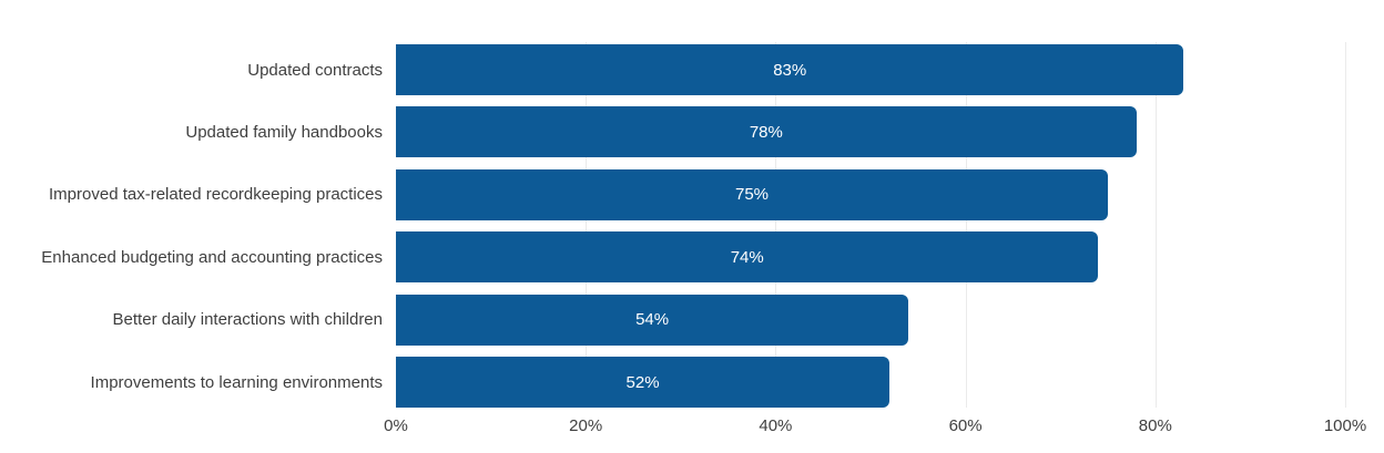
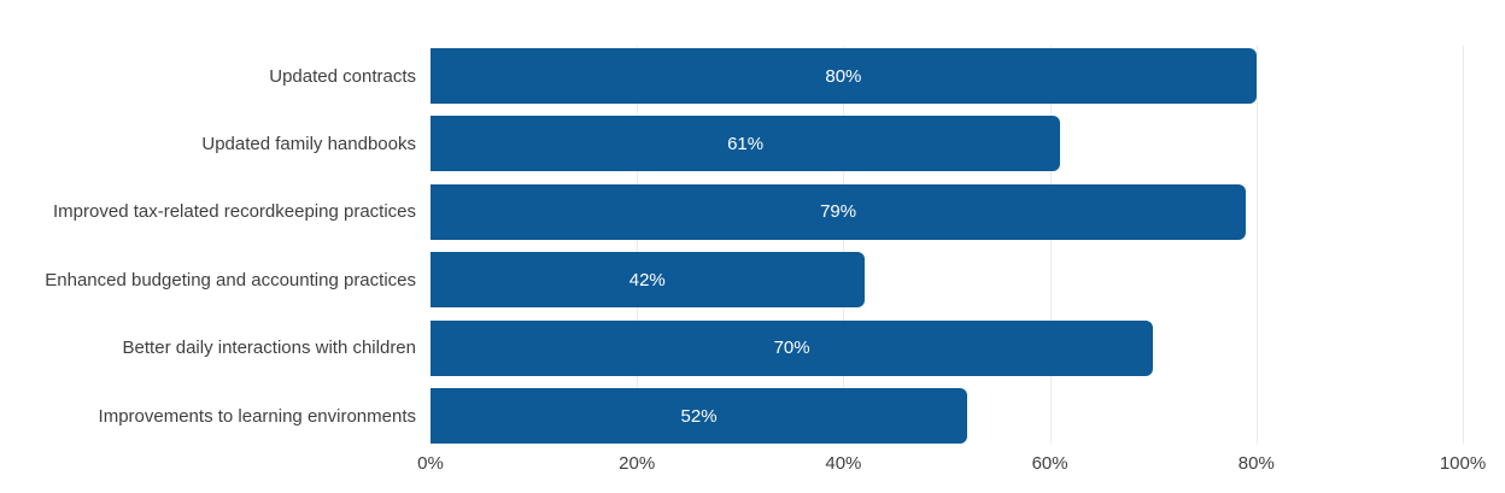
Updated contracts: 83% -> 80%
Updated family handbooks: 78% -> 61%
Improved tax-related recordkeeping practices: 75% -> 79%
Enhanced budgeting and accounting practices: 74% -> 42%
Better daily interactions with children: 54% -> 70%
